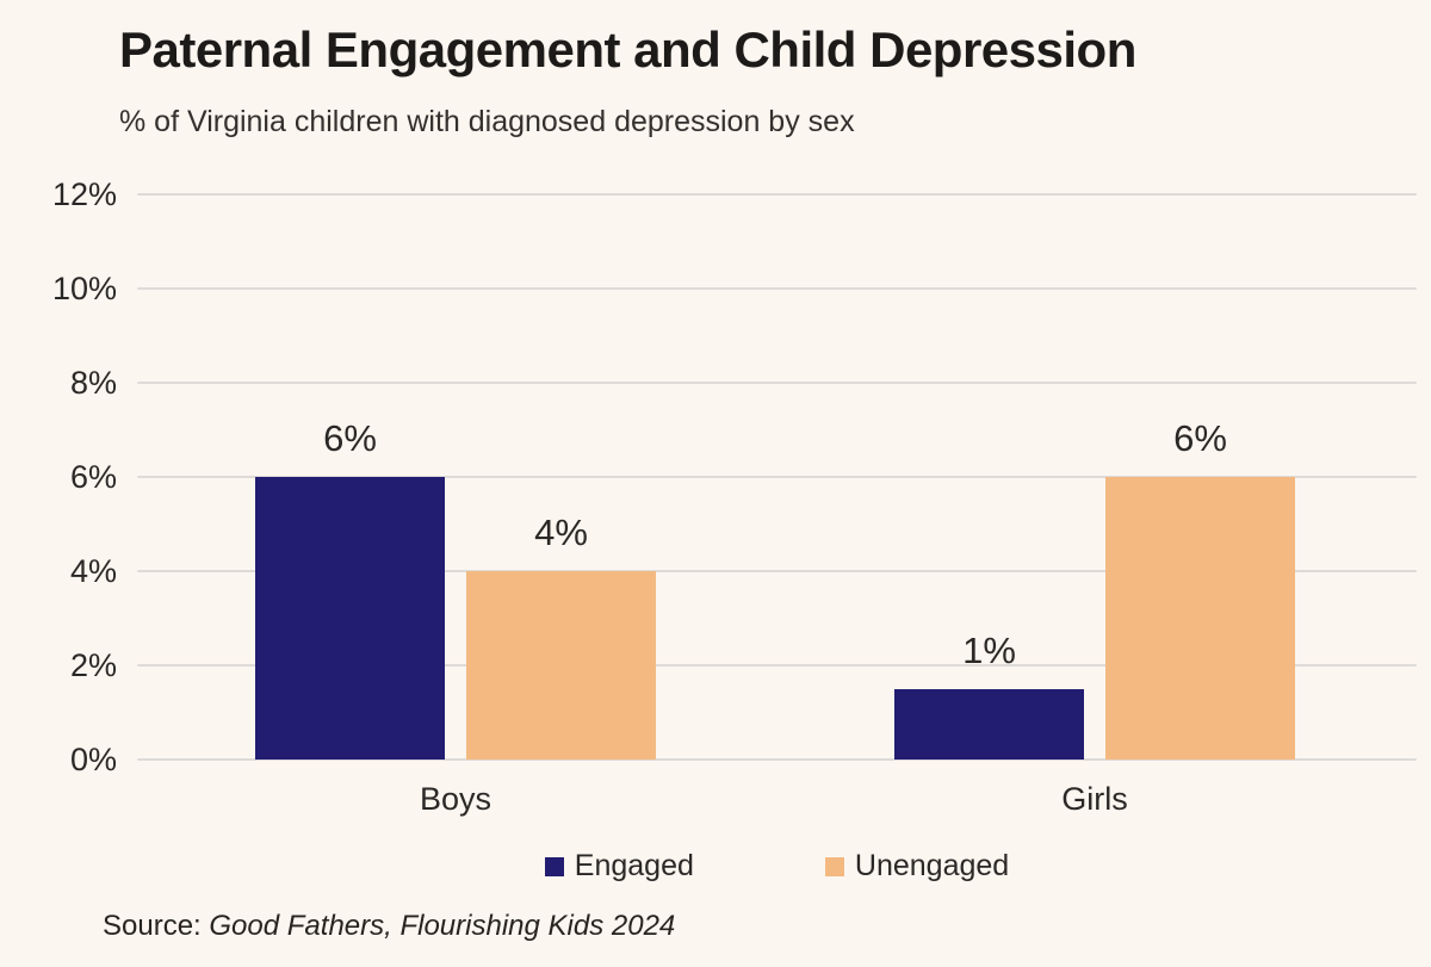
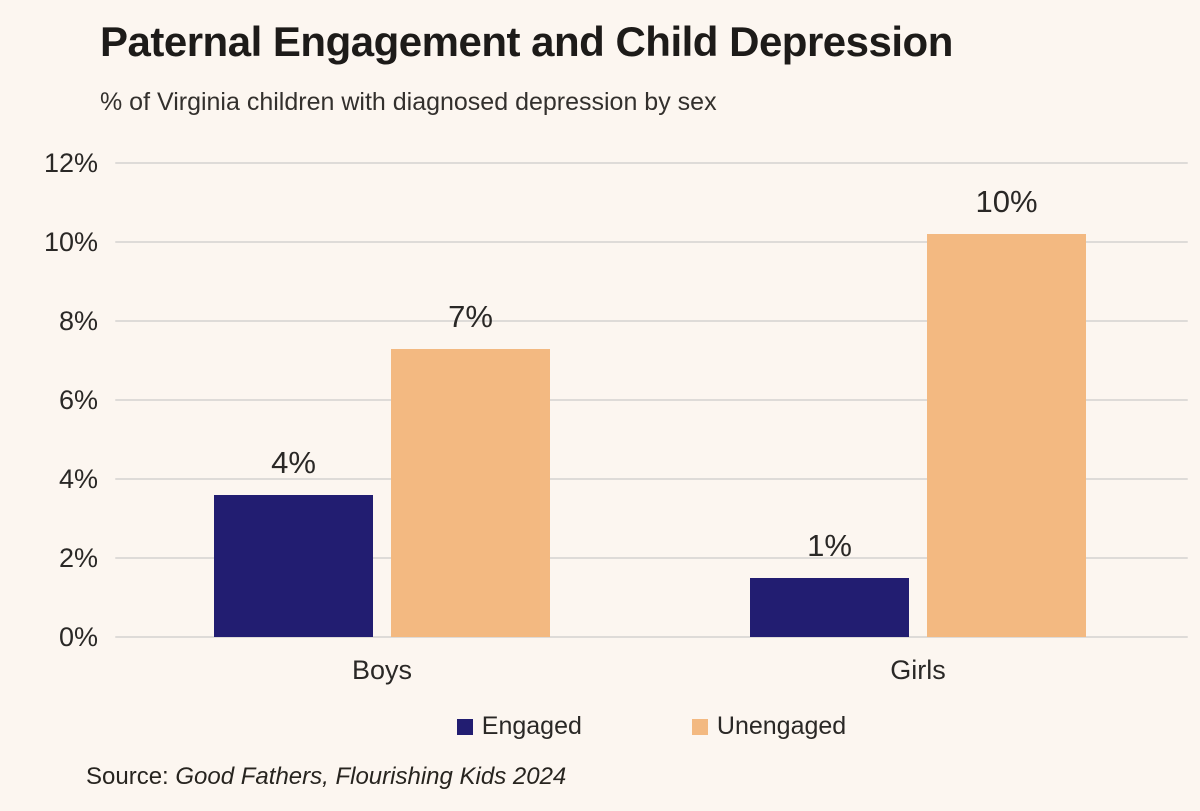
Engaged/Boys: 6% -> 4%
Unengaged/Boys: 4% -> 7%
Unengaged/Girls: 6% -> 10%
